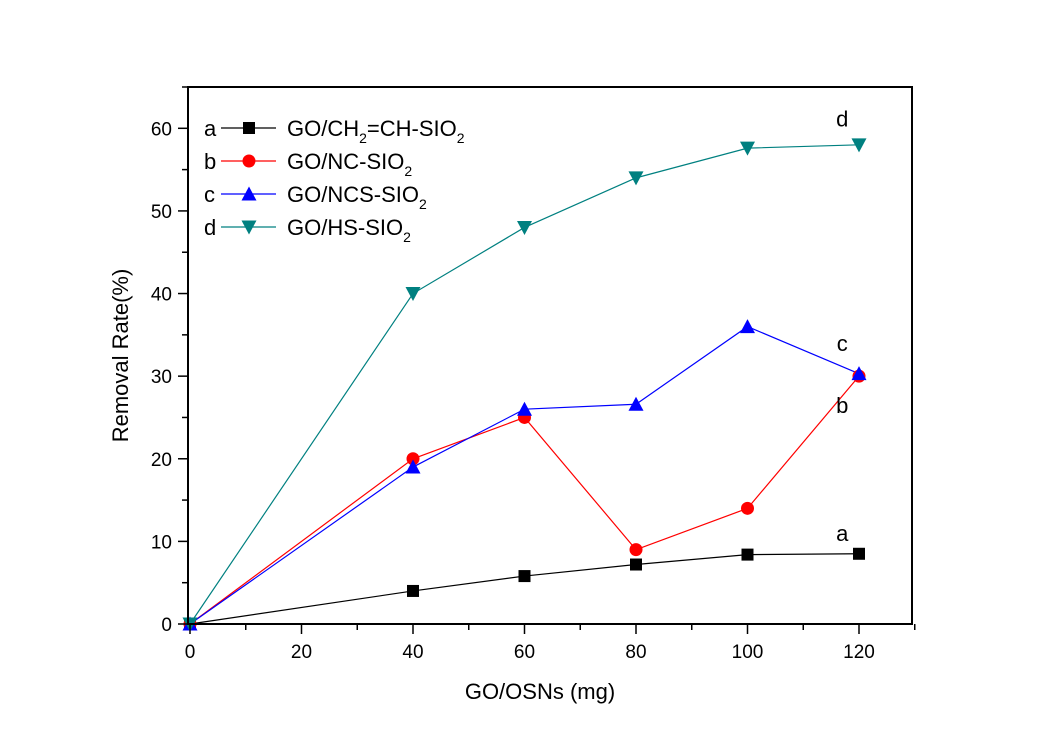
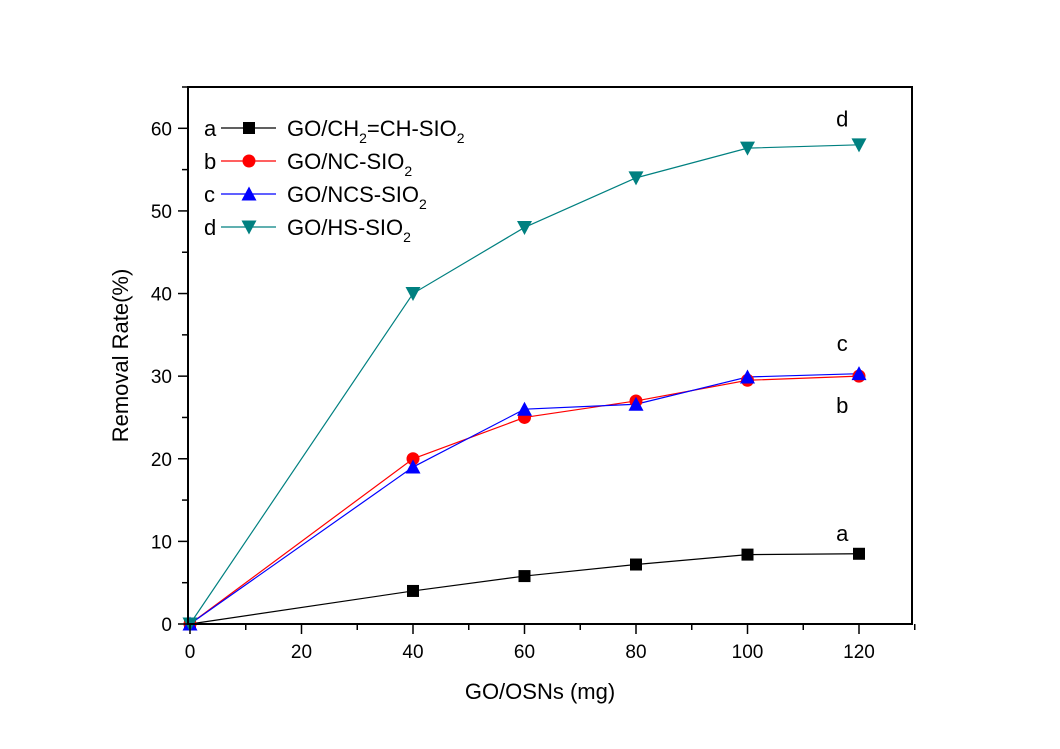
GO/NC-SIO/80: 9 -> 27
GO/NC-SIO/100: 14 -> 30
GO/NCS-SIO/100: 36 -> 30
